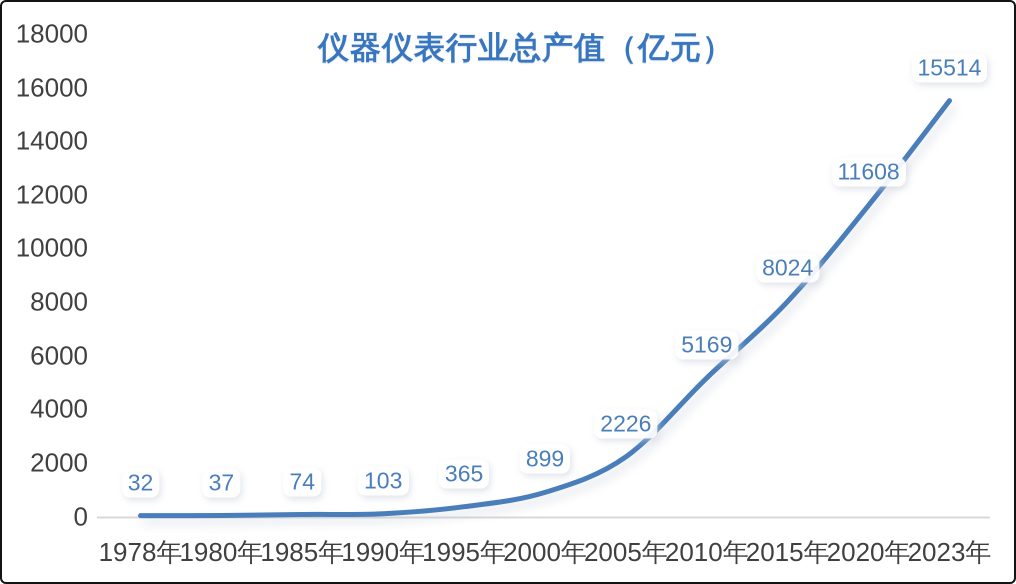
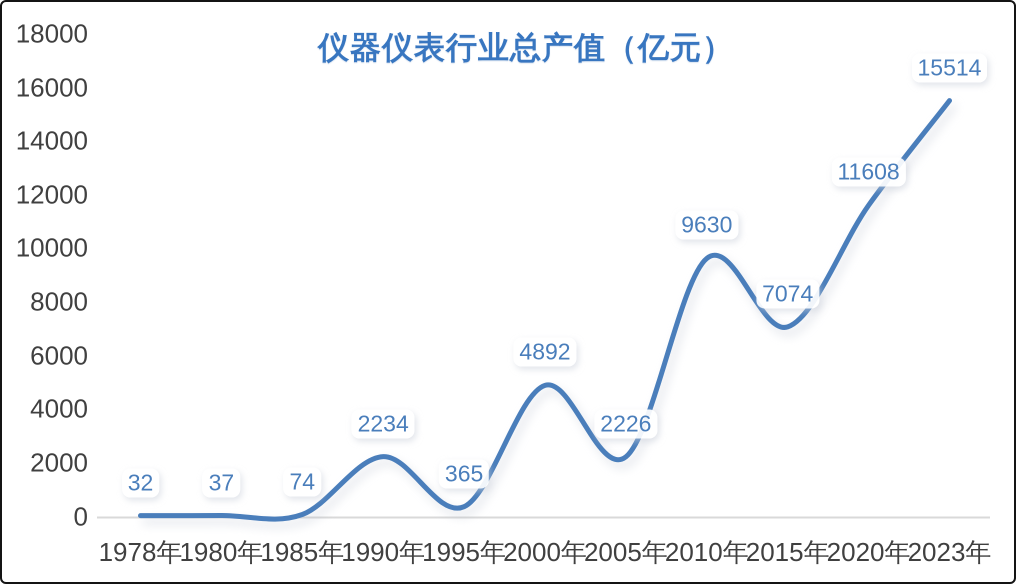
1990年: 103 -> 2234
2000年: 899 -> 4892
2010年: 5169 -> 9630
2015年: 8024 -> 7074
